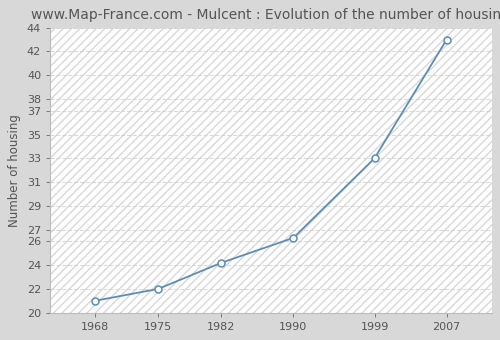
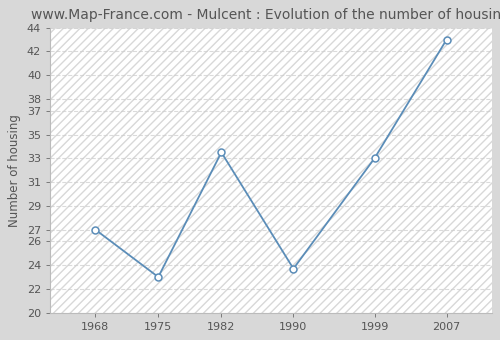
1968: 21.0 -> 27.0
1975: 22.0 -> 23.0
1982: 24.2 -> 33.5
1990: 26.3 -> 23.7
